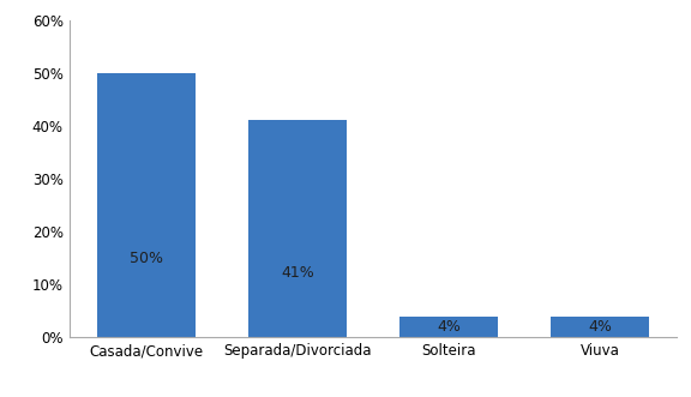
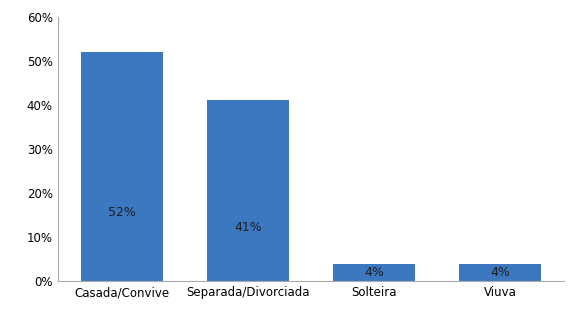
Casada/Convive: 50% -> 52%
